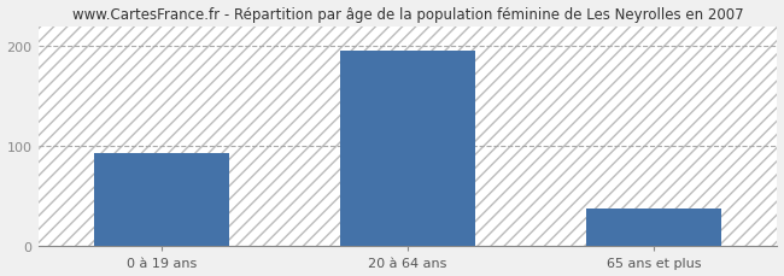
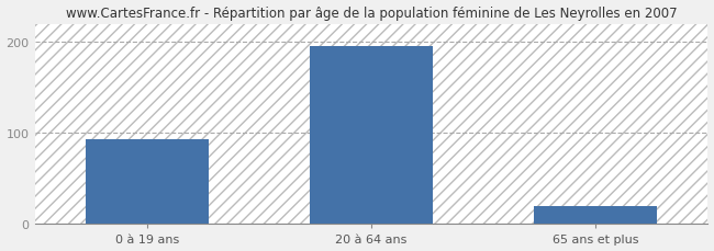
65 ans et plus: 38 -> 20
